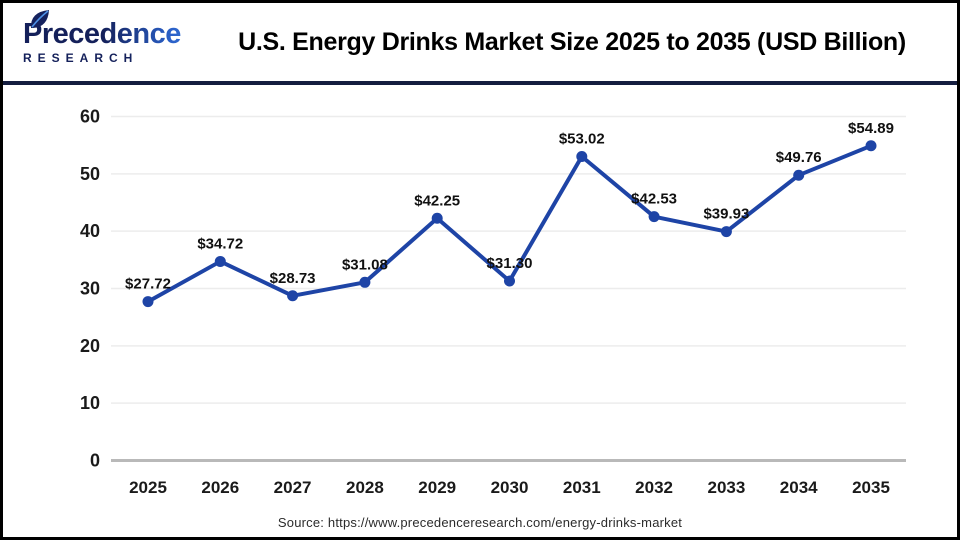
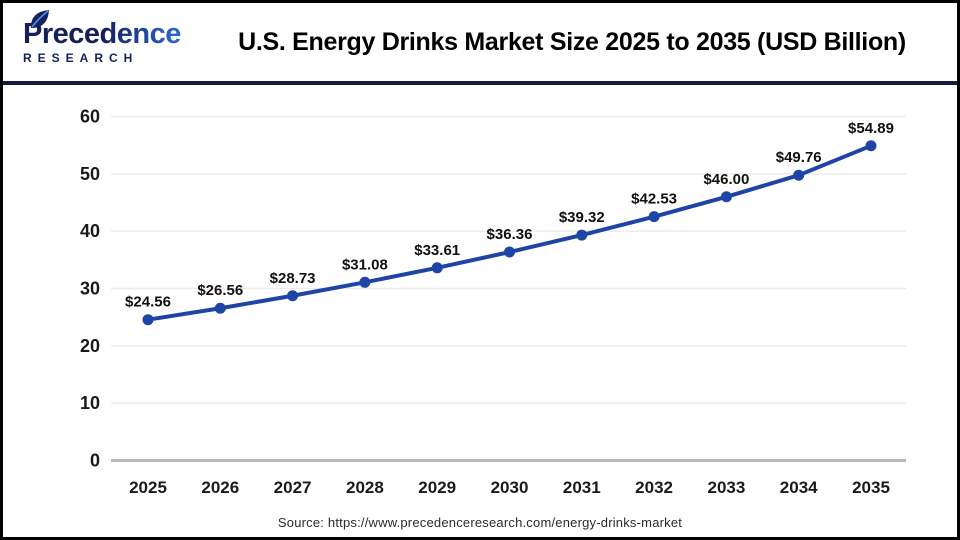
2025: $27.72 -> $24.56
2026: $34.72 -> $26.56
2029: $42.25 -> $33.61
2030: $31.30 -> $36.36
2031: $53.02 -> $39.32
2033: $39.93 -> $46.00
